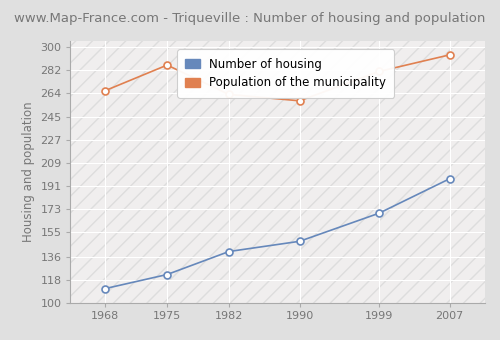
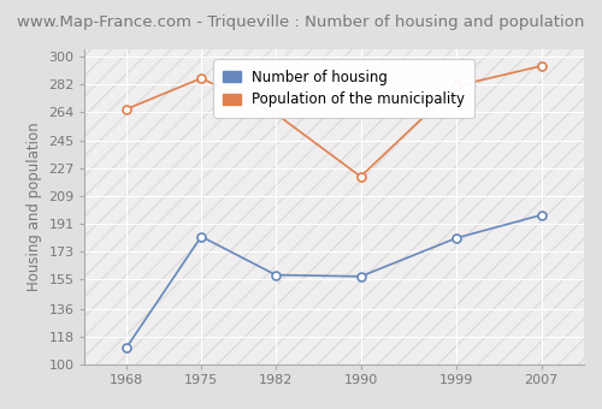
Number of housing/1975: 122 -> 183
Number of housing/1982: 140 -> 158
Number of housing/1990: 148 -> 157
Population of the municipality/1990: 258 -> 222
Number of housing/1999: 170 -> 182
